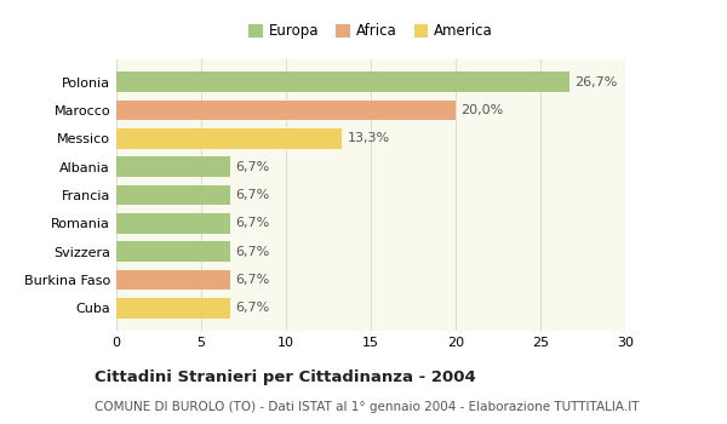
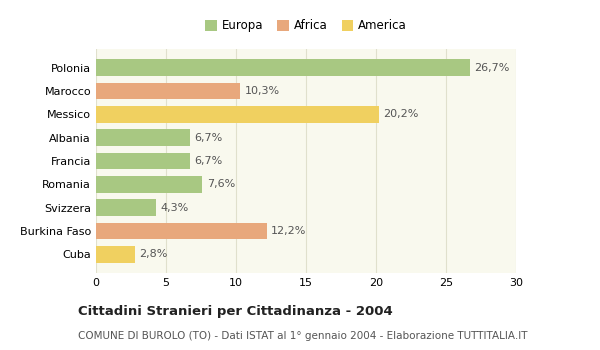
Marocco: 20,0% -> 10,3%
Messico: 13,3% -> 20,2%
Romania: 6,7% -> 7,6%
Svizzera: 6,7% -> 4,3%
Burkina Faso: 6,7% -> 12,2%
Cuba: 6,7% -> 2,8%
